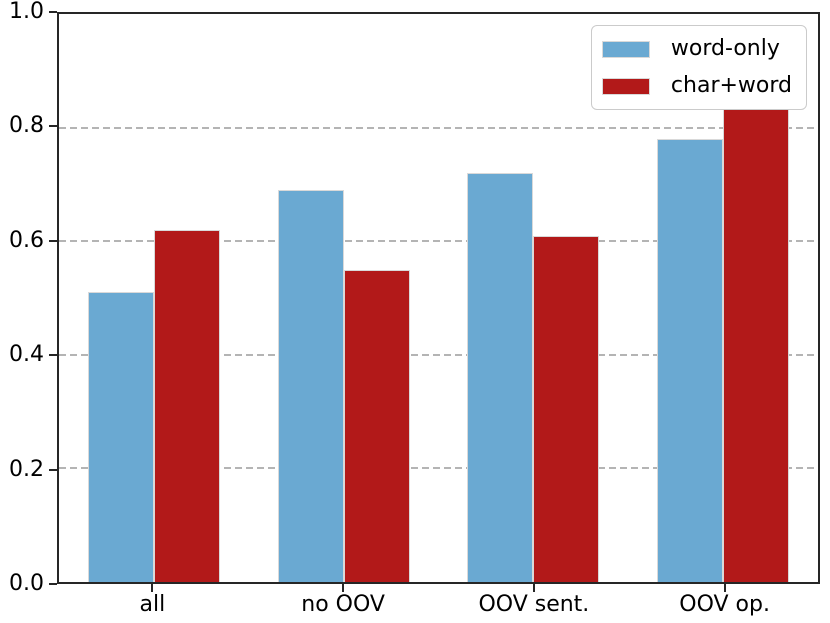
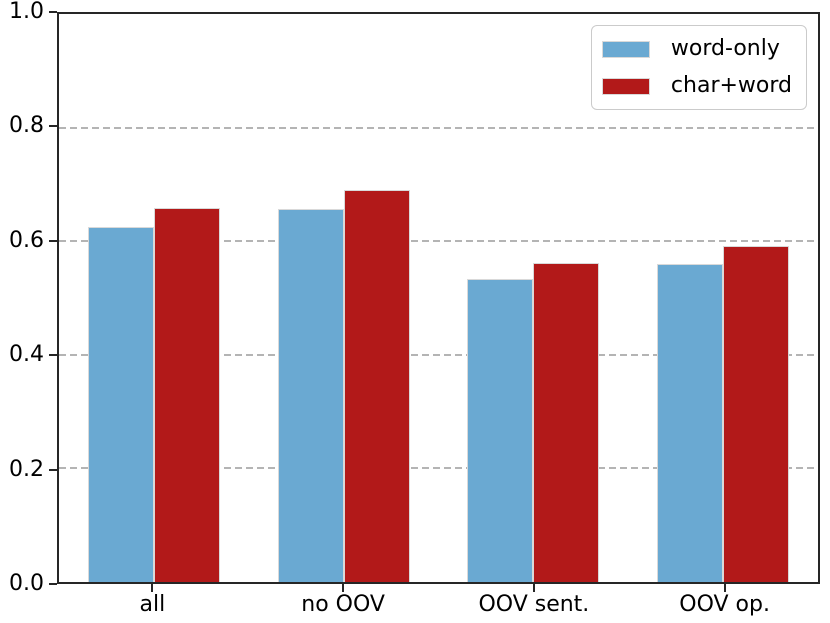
word-only/all: 0.51 -> 0.62
char+word/all: 0.62 -> 0.66
word-only/no OOV: 0.69 -> 0.66
char+word/no OOV: 0.55 -> 0.69
word-only/OOV sent.: 0.72 -> 0.53
char+word/OOV sent.: 0.61 -> 0.56
word-only/OOV op.: 0.78 -> 0.56
char+word/OOV op.: 0.94 -> 0.59
